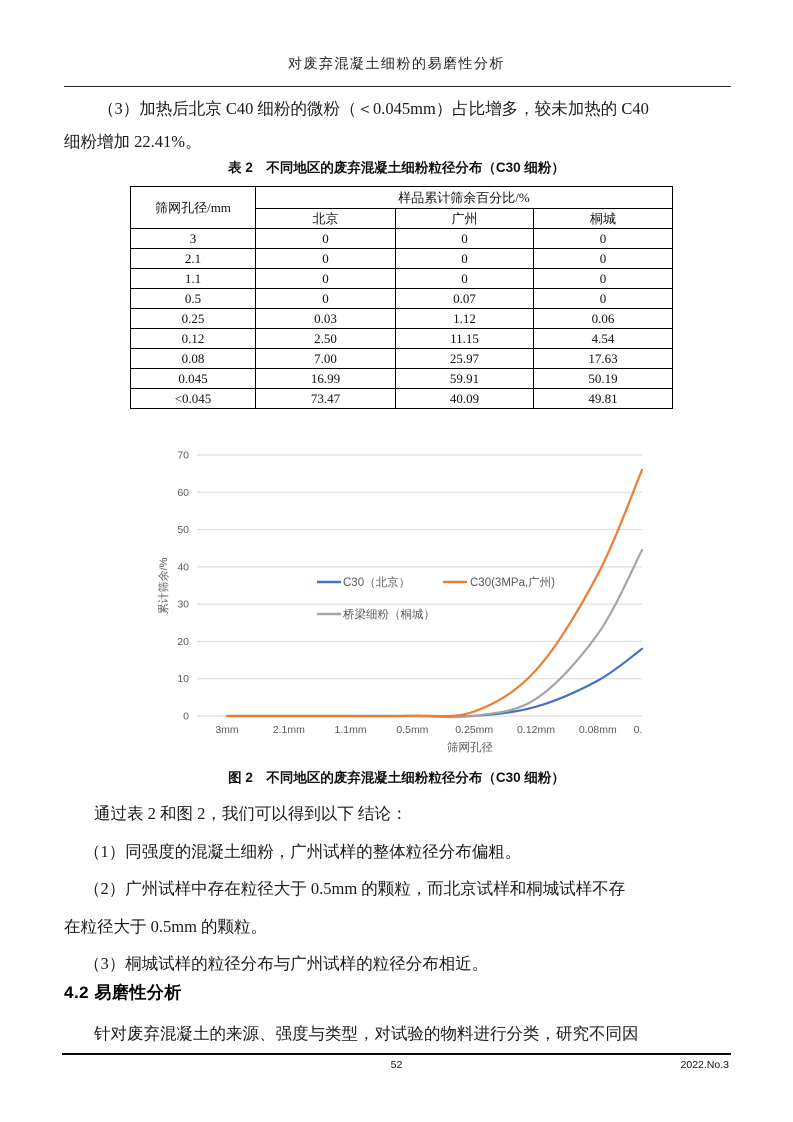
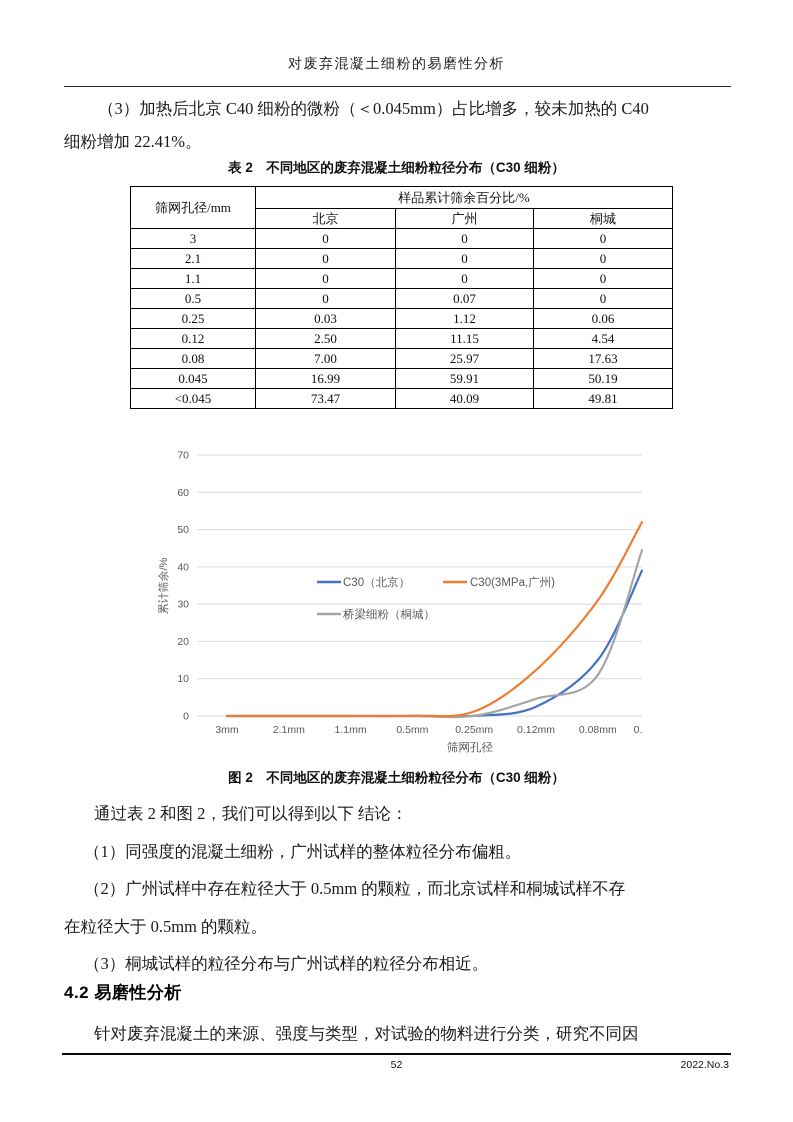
C30（北京）/0.08mm: 10 -> 15
C30(3MPa,广州)/0.08mm: 38 -> 31
桥梁细粉（桐城）/0.08mm: 22 -> 11
C30（北京）/0.: 18 -> 39
C30(3MPa,广州)/0.: 66 -> 52
